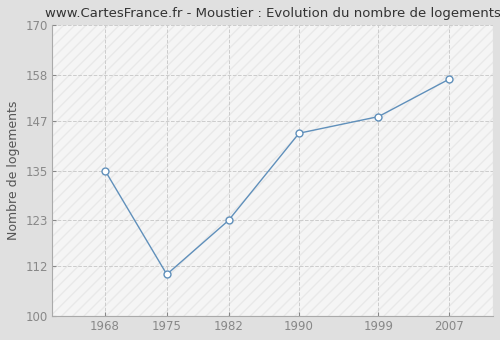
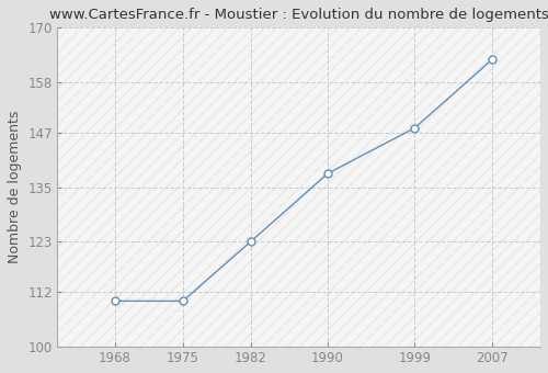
1968: 135 -> 110
1990: 144 -> 138
2007: 157 -> 163
